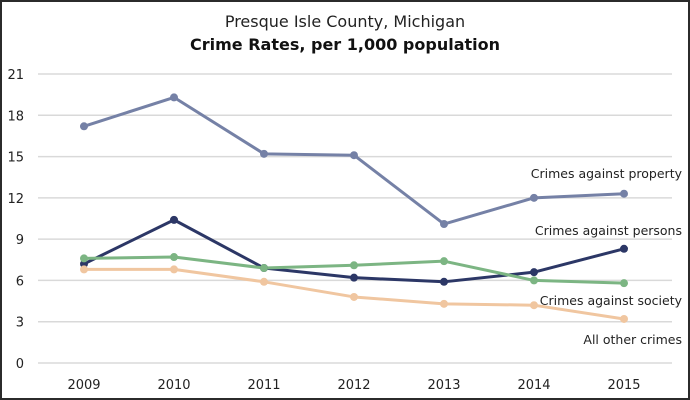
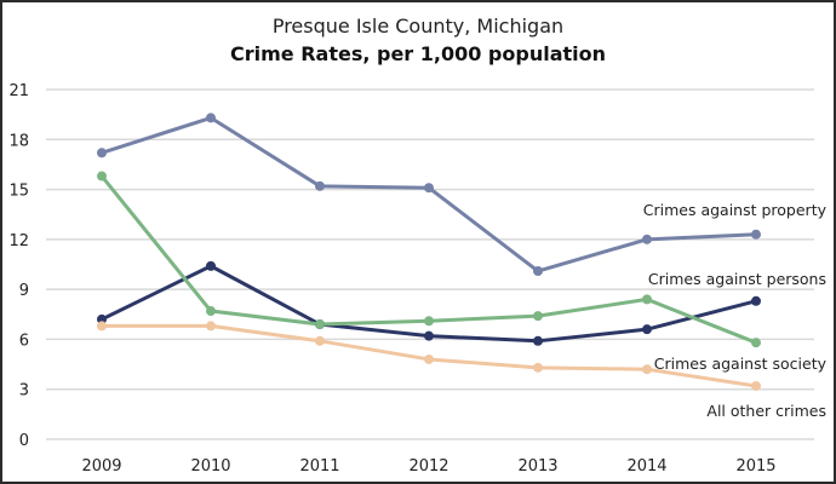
Crimes against society/2009: 7.6 -> 15.8
Crimes against society/2014: 6.0 -> 8.4
